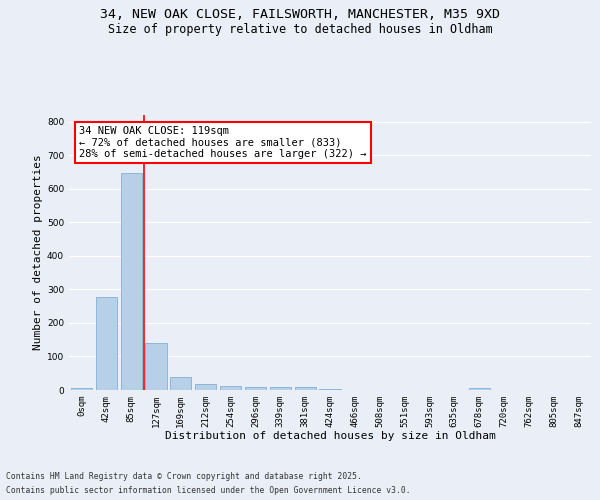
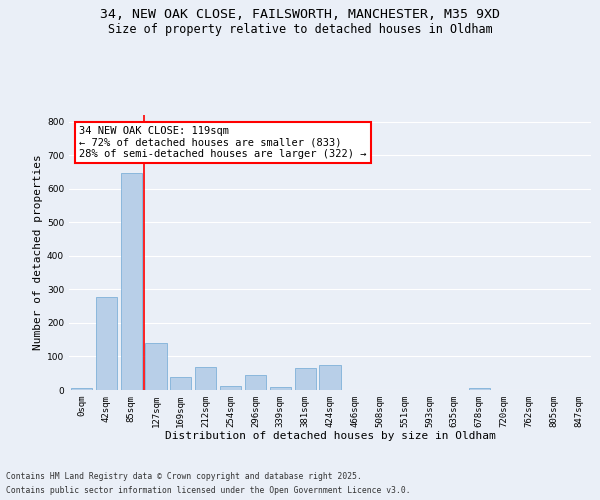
212sqm: 18 -> 70
296sqm: 10 -> 45
381sqm: 8 -> 65
424sqm: 2 -> 75
